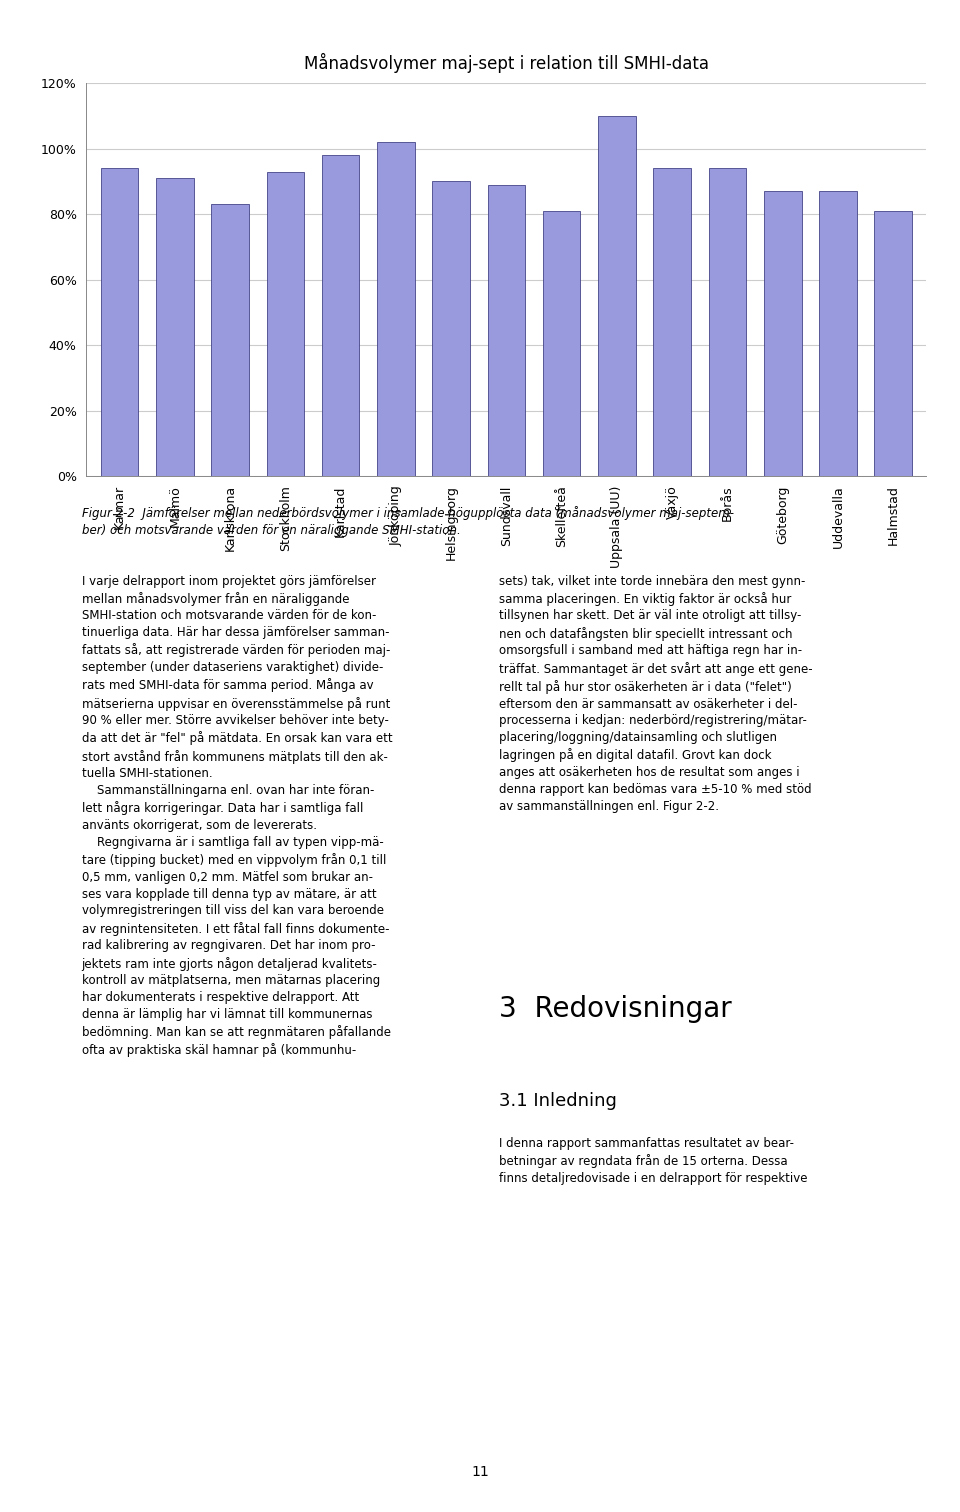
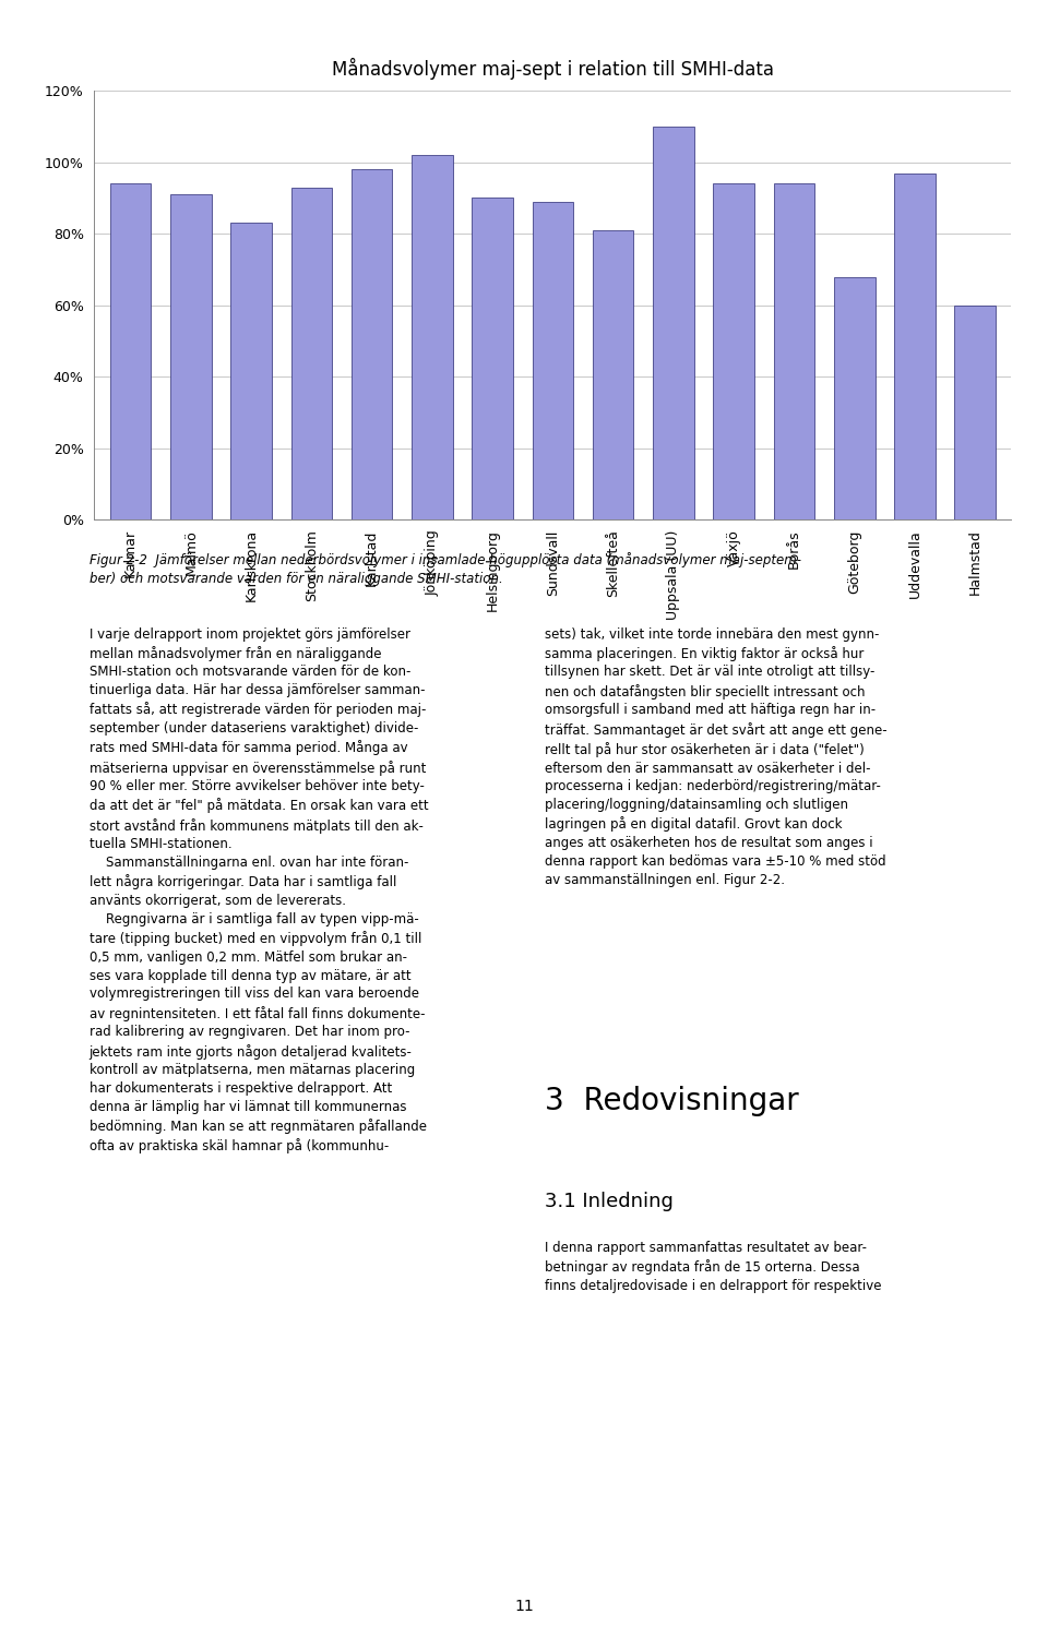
Göteborg: 87% -> 68%
Uddevalla: 87% -> 97%
Halmstad: 81% -> 60%
